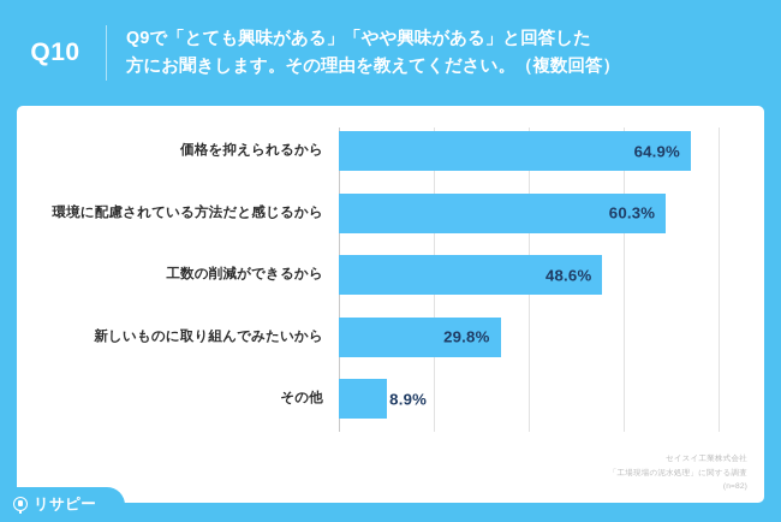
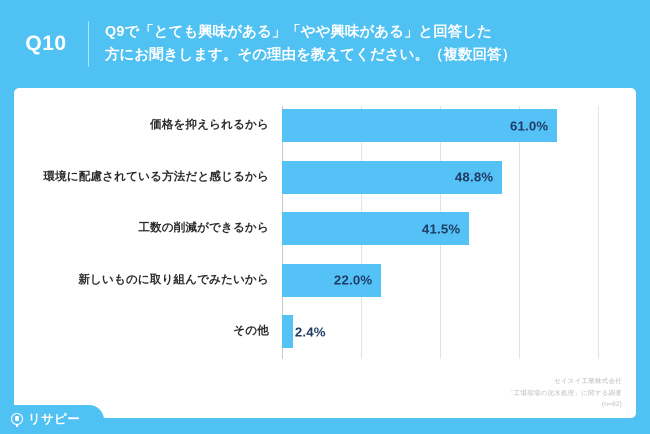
価格を抑えられるから: 64.9% -> 61.0%
環境に配慮されている方法だと感じるから: 60.3% -> 48.8%
工数の削減ができるから: 48.6% -> 41.5%
新しいものに取り組んでみたいから: 29.8% -> 22.0%
その他: 8.9% -> 2.4%
